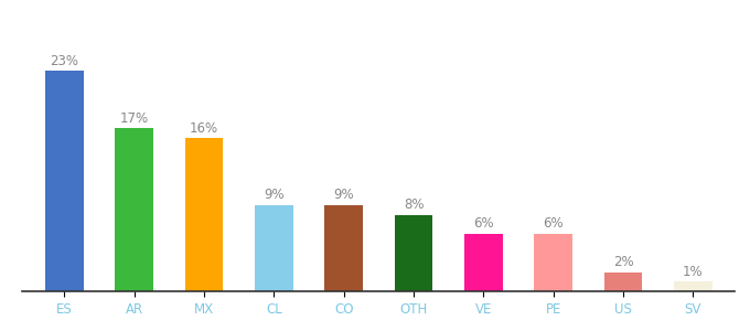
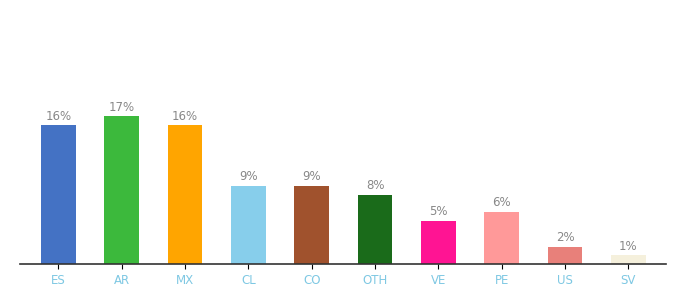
ES: 23% -> 16%
VE: 6% -> 5%
